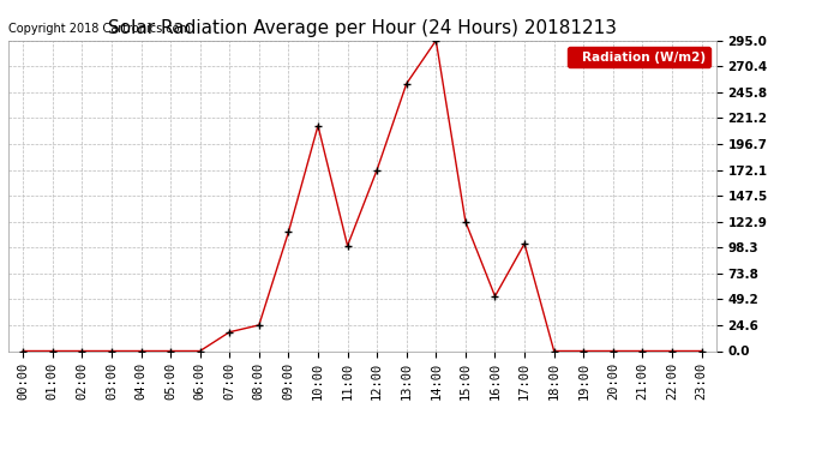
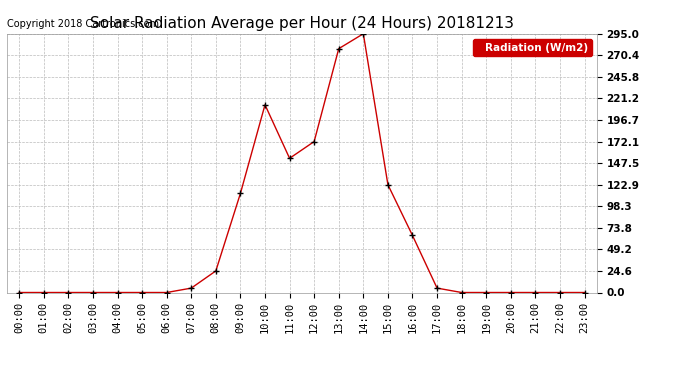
07:00: 18 -> 5
11:00: 100 -> 153
13:00: 254 -> 278
16:00: 52 -> 65
17:00: 102 -> 5
